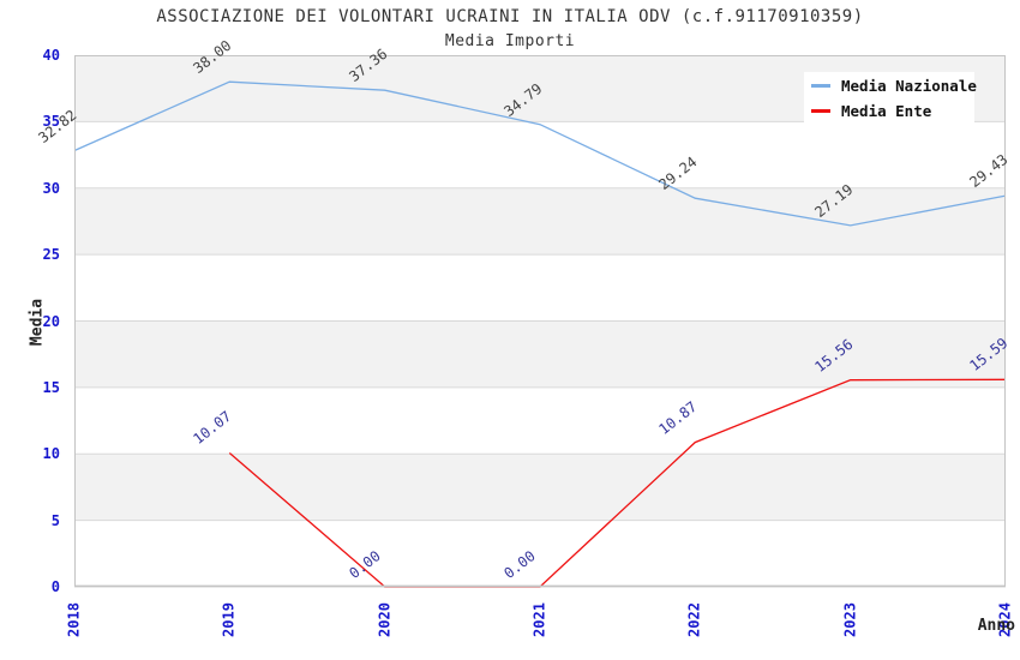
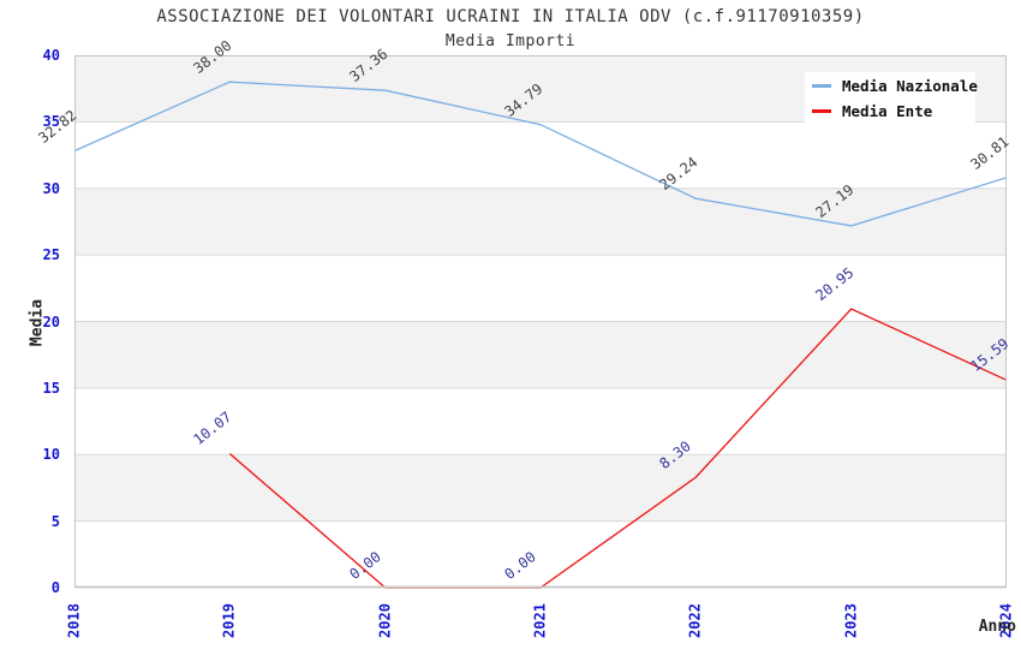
Media Ente/2022: 10.87 -> 8.30
Media Ente/2023: 15.56 -> 20.95
Media Nazionale/2024: 29.43 -> 30.81
